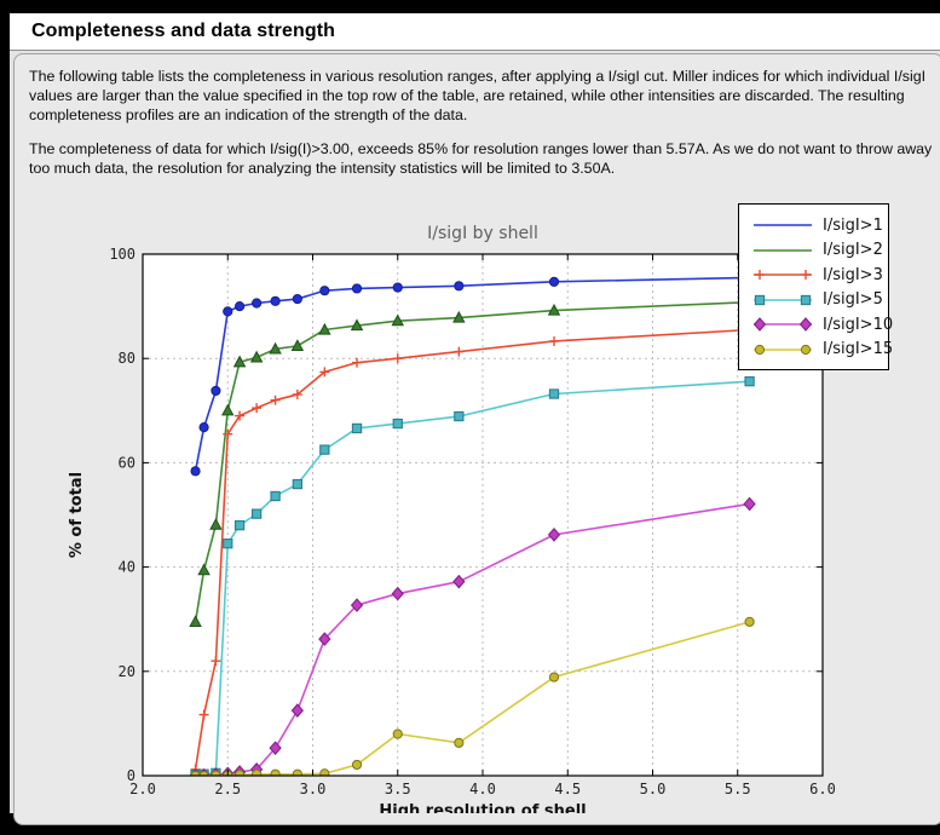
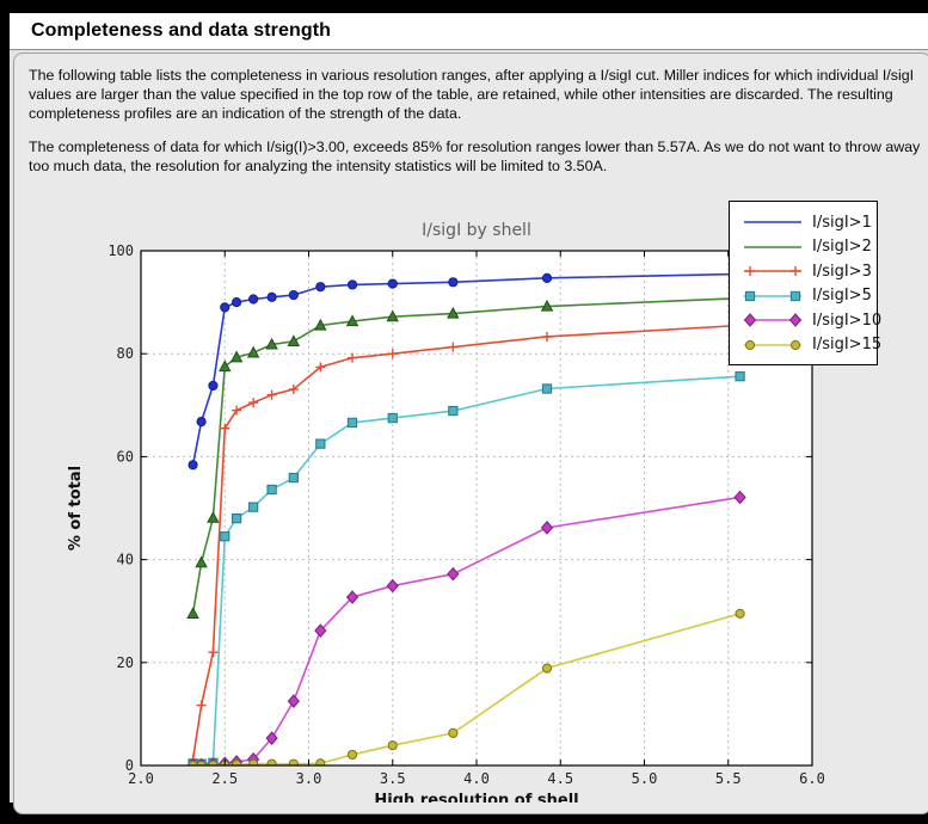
I/sigI>2/2.5: 70 -> 78
I/sigI>15/3.5: 8 -> 4
